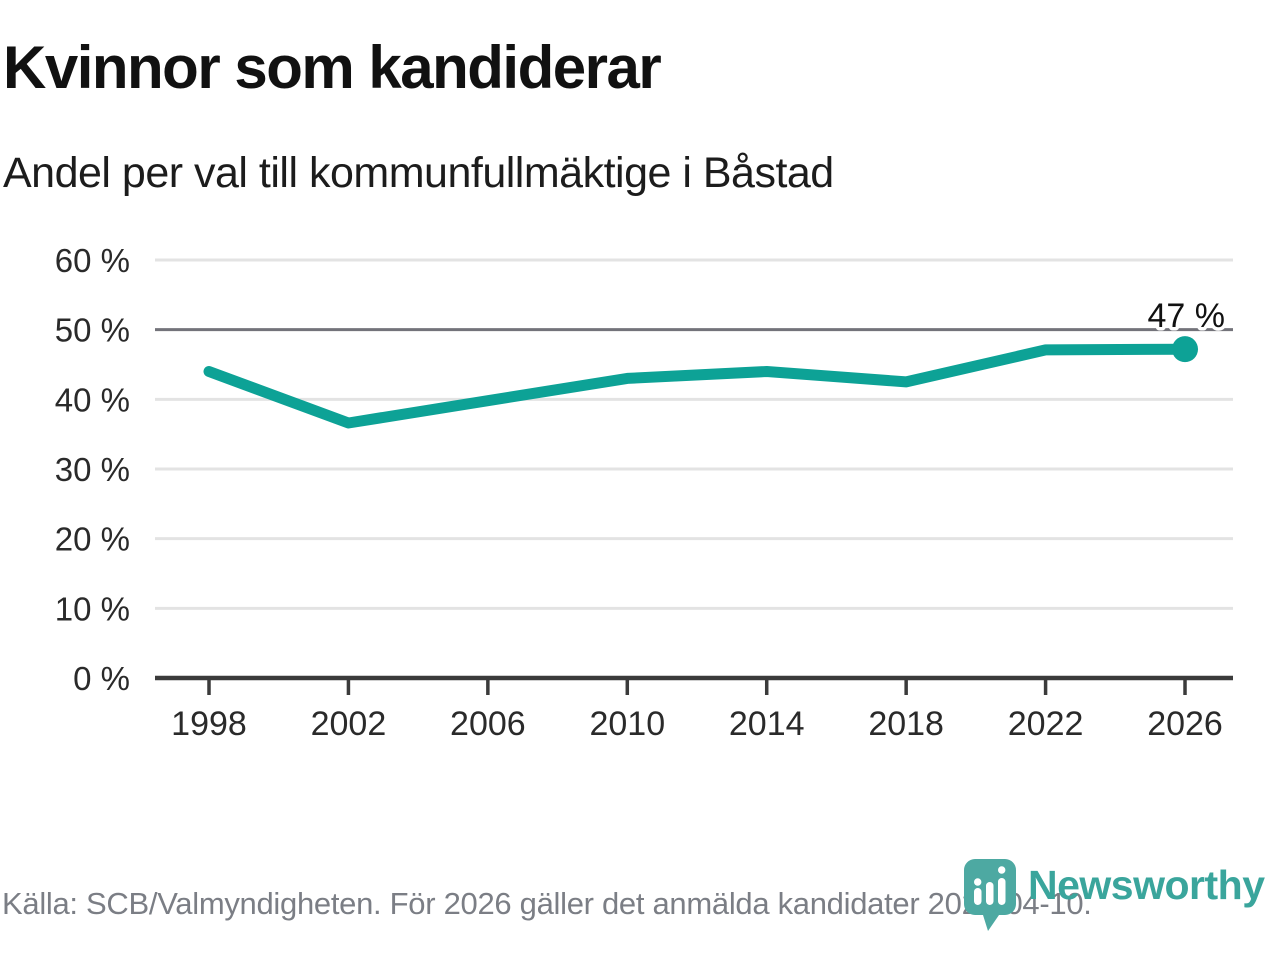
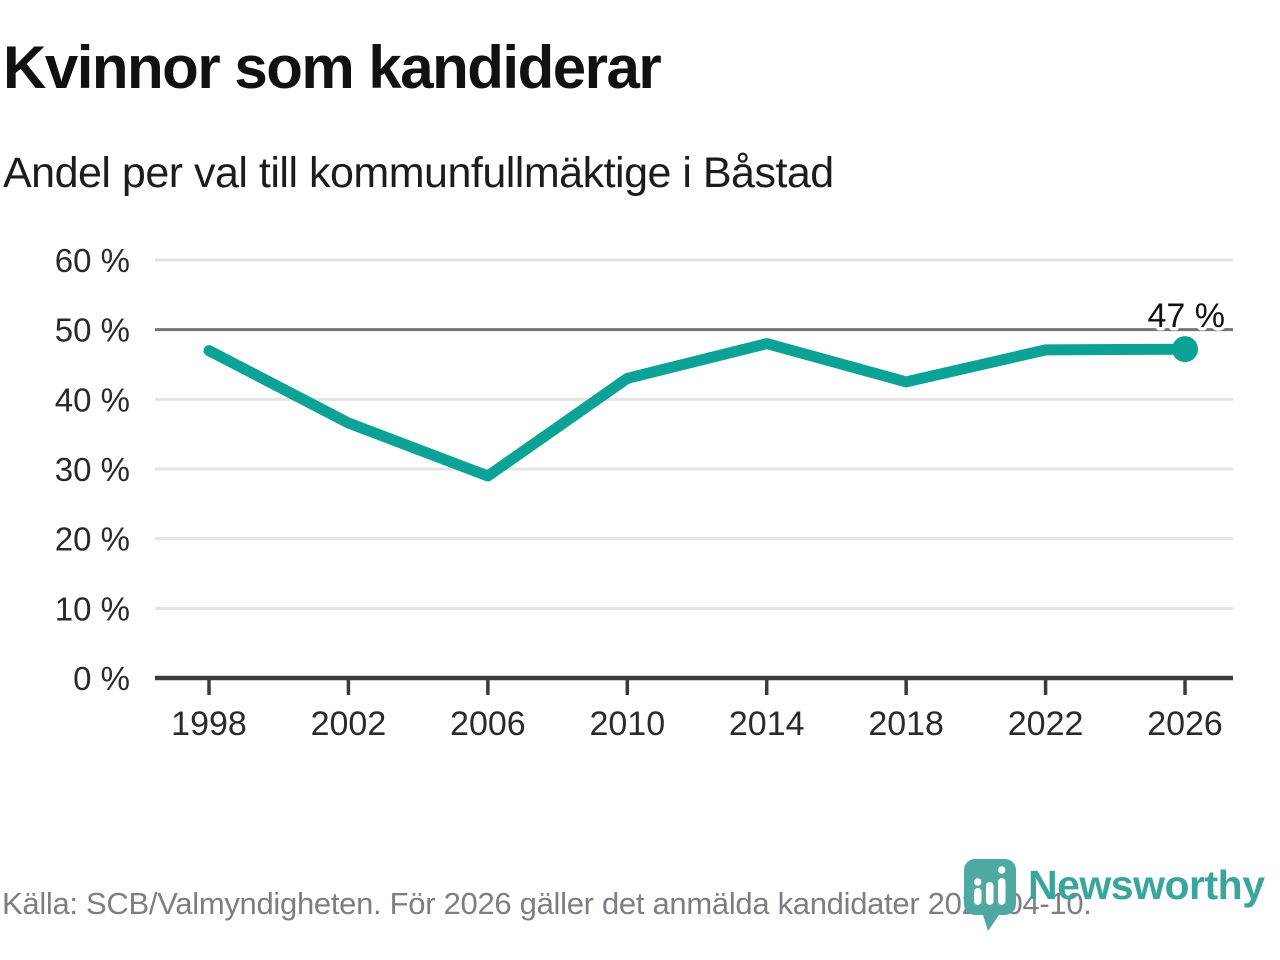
1998: 44% -> 47%
2006: 40% -> 29%
2014: 44% -> 48%
